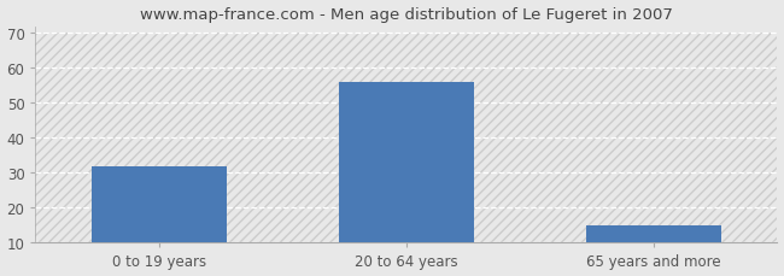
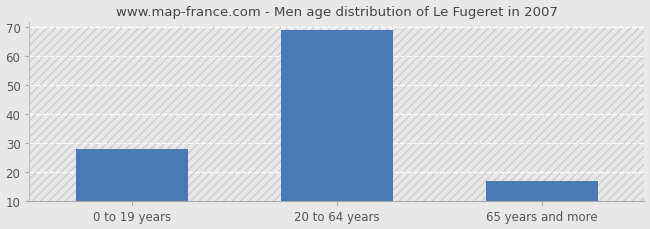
0 to 19 years: 32 -> 28
20 to 64 years: 56 -> 69
65 years and more: 15 -> 17
